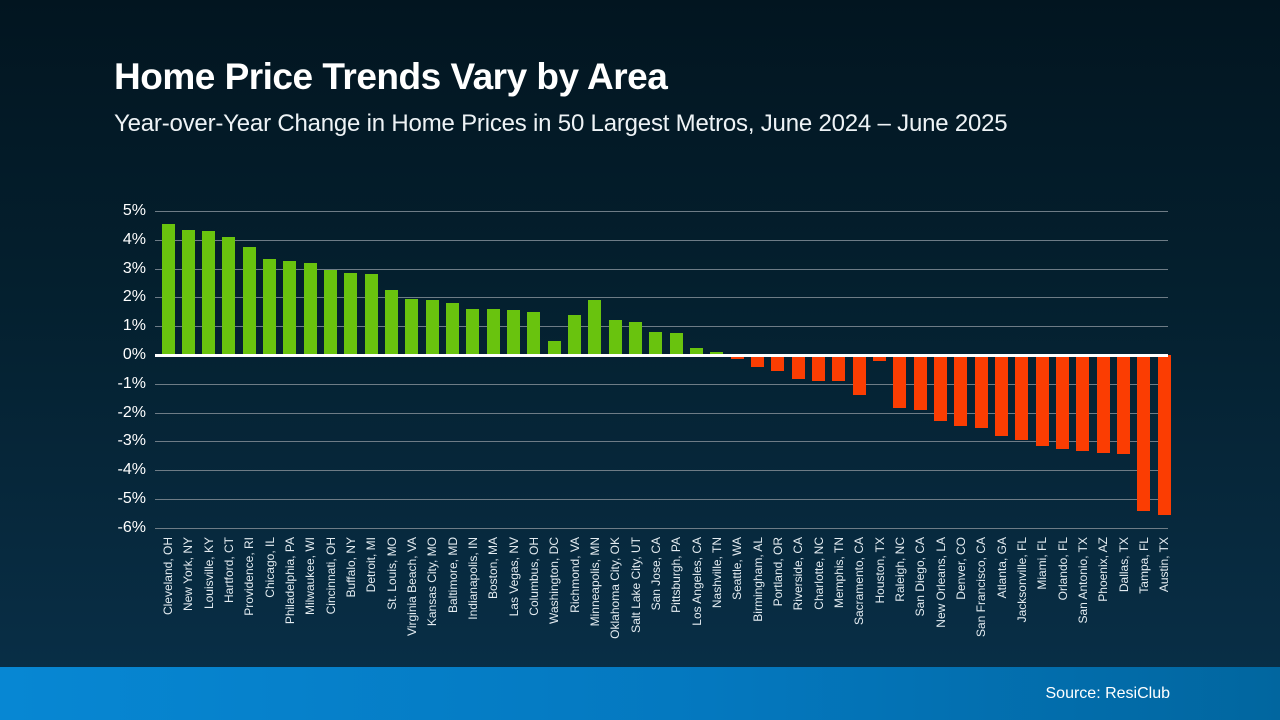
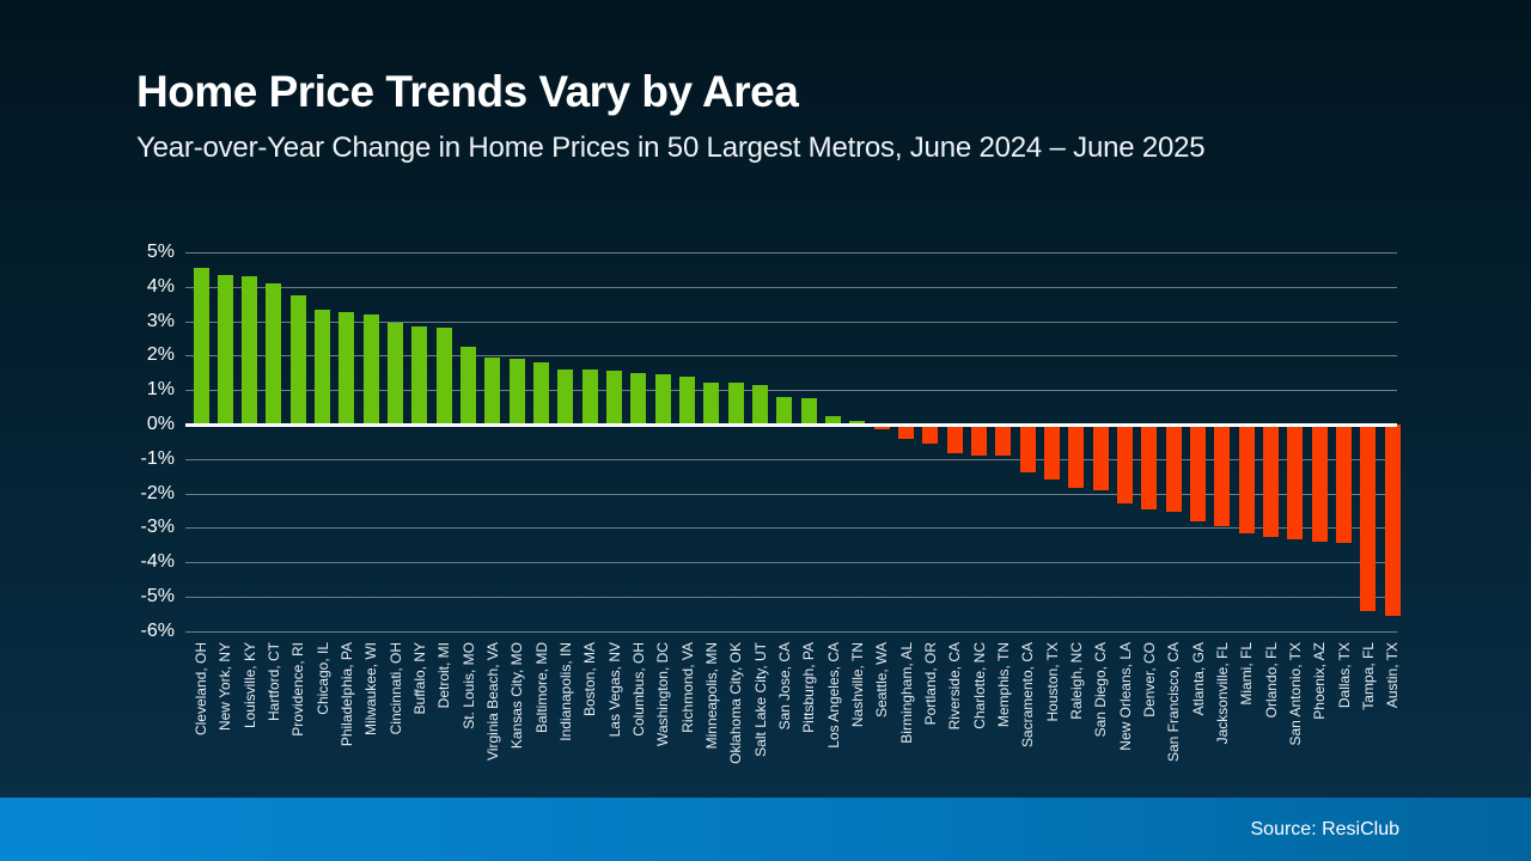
Washington, DC: 0.5% -> 1.4%
Minneapolis, MN: 1.9% -> 1.2%
Houston, TX: -0.2% -> -1.6%
